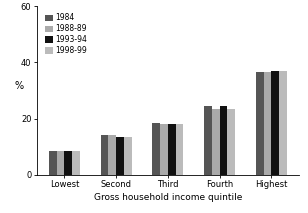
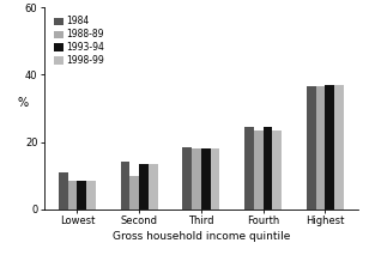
1984/Lowest: 8.5 -> 11.0
1988-89/Second: 14.0 -> 10.0
